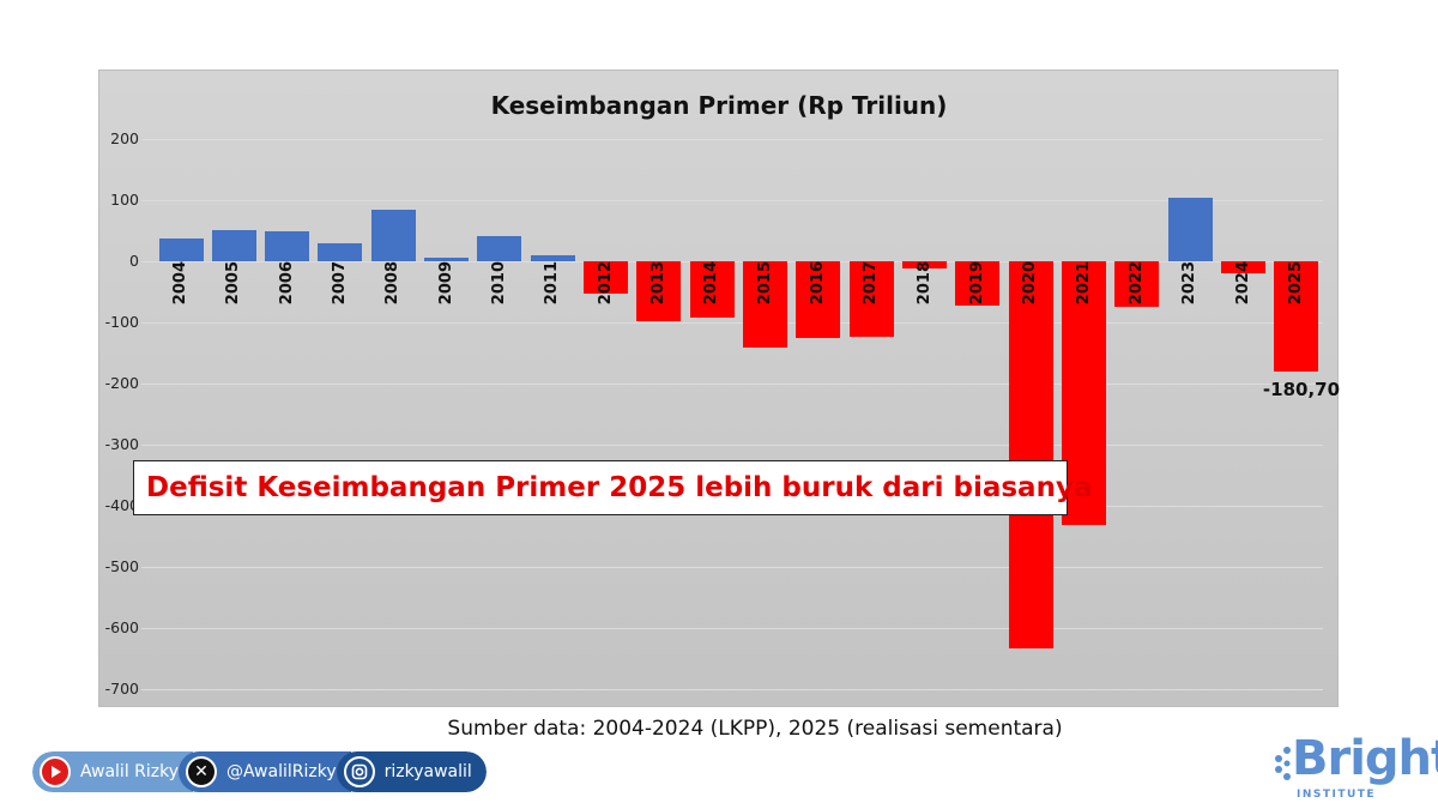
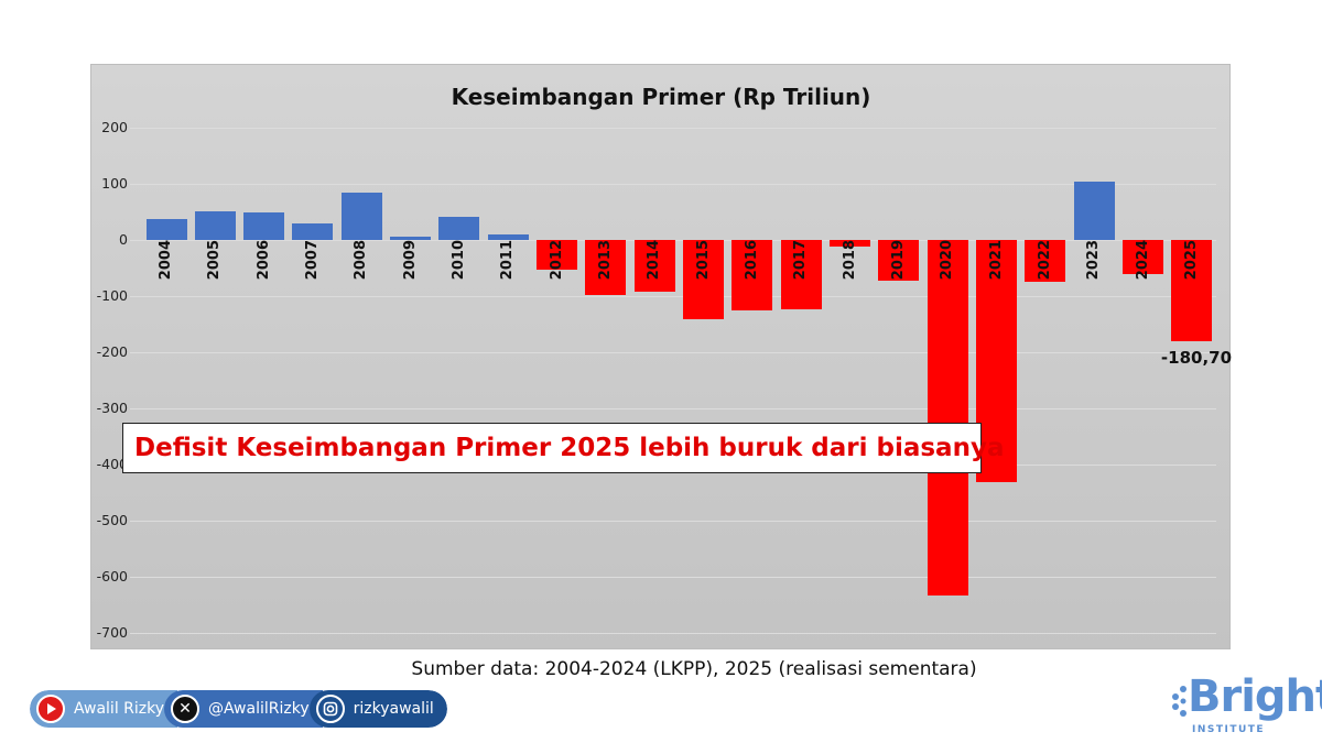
2024: -20 -> -60
